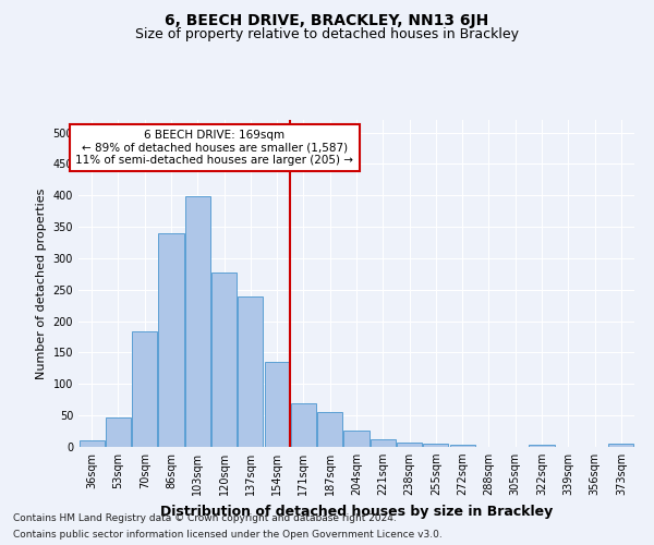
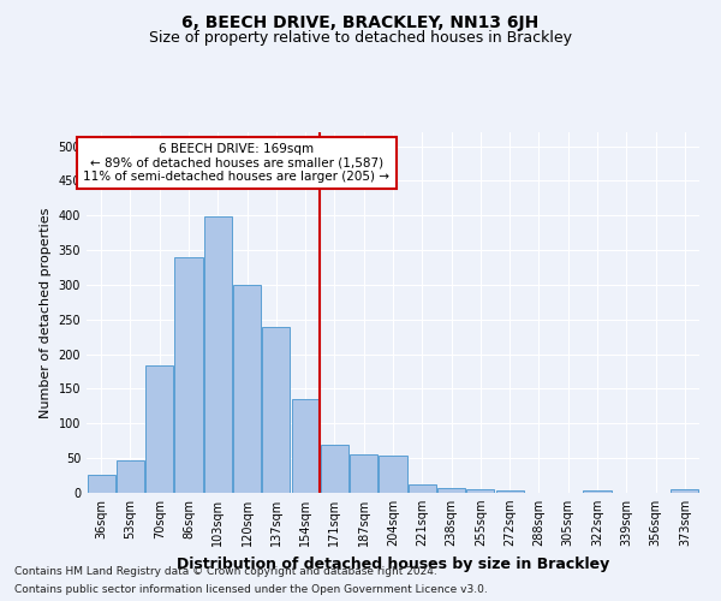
36sqm: 10 -> 26
120sqm: 278 -> 300
204sqm: 26 -> 54
